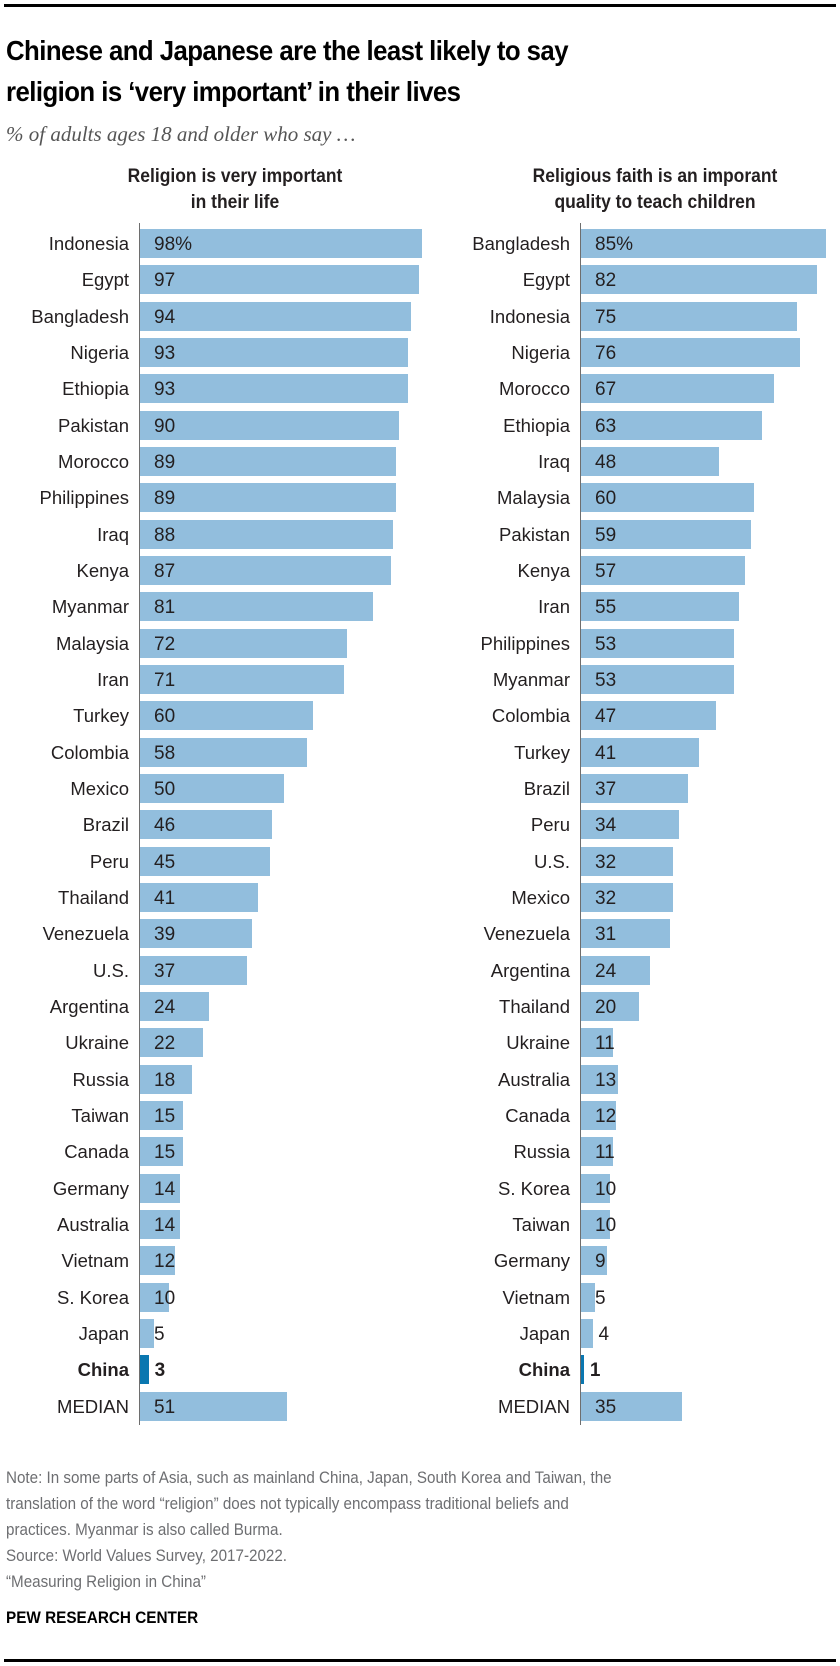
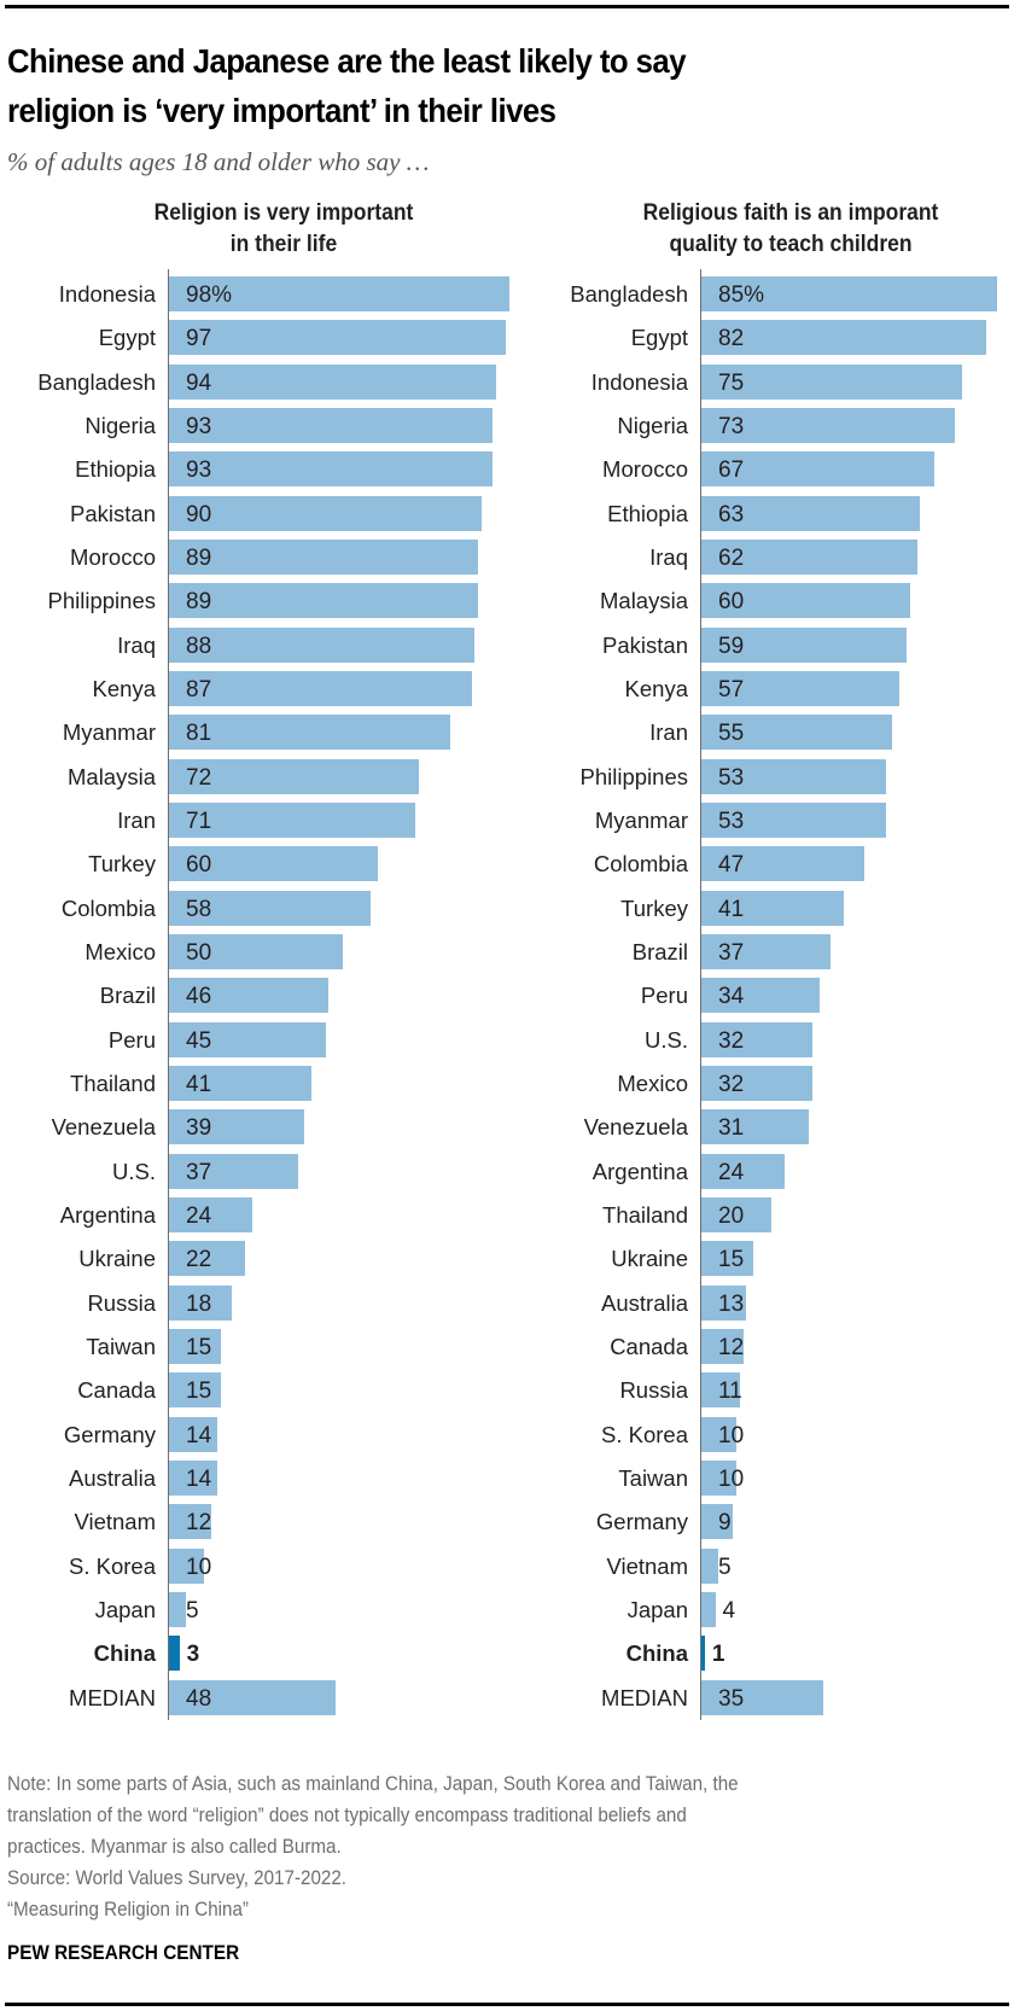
Religion is very important in their life/MEDIAN: 51 -> 48
Religious faith is an imporant quality to teach children/Nigeria: 76 -> 73
Religious faith is an imporant quality to teach children/Iraq: 48 -> 62
Religious faith is an imporant quality to teach children/Ukraine: 11 -> 15
